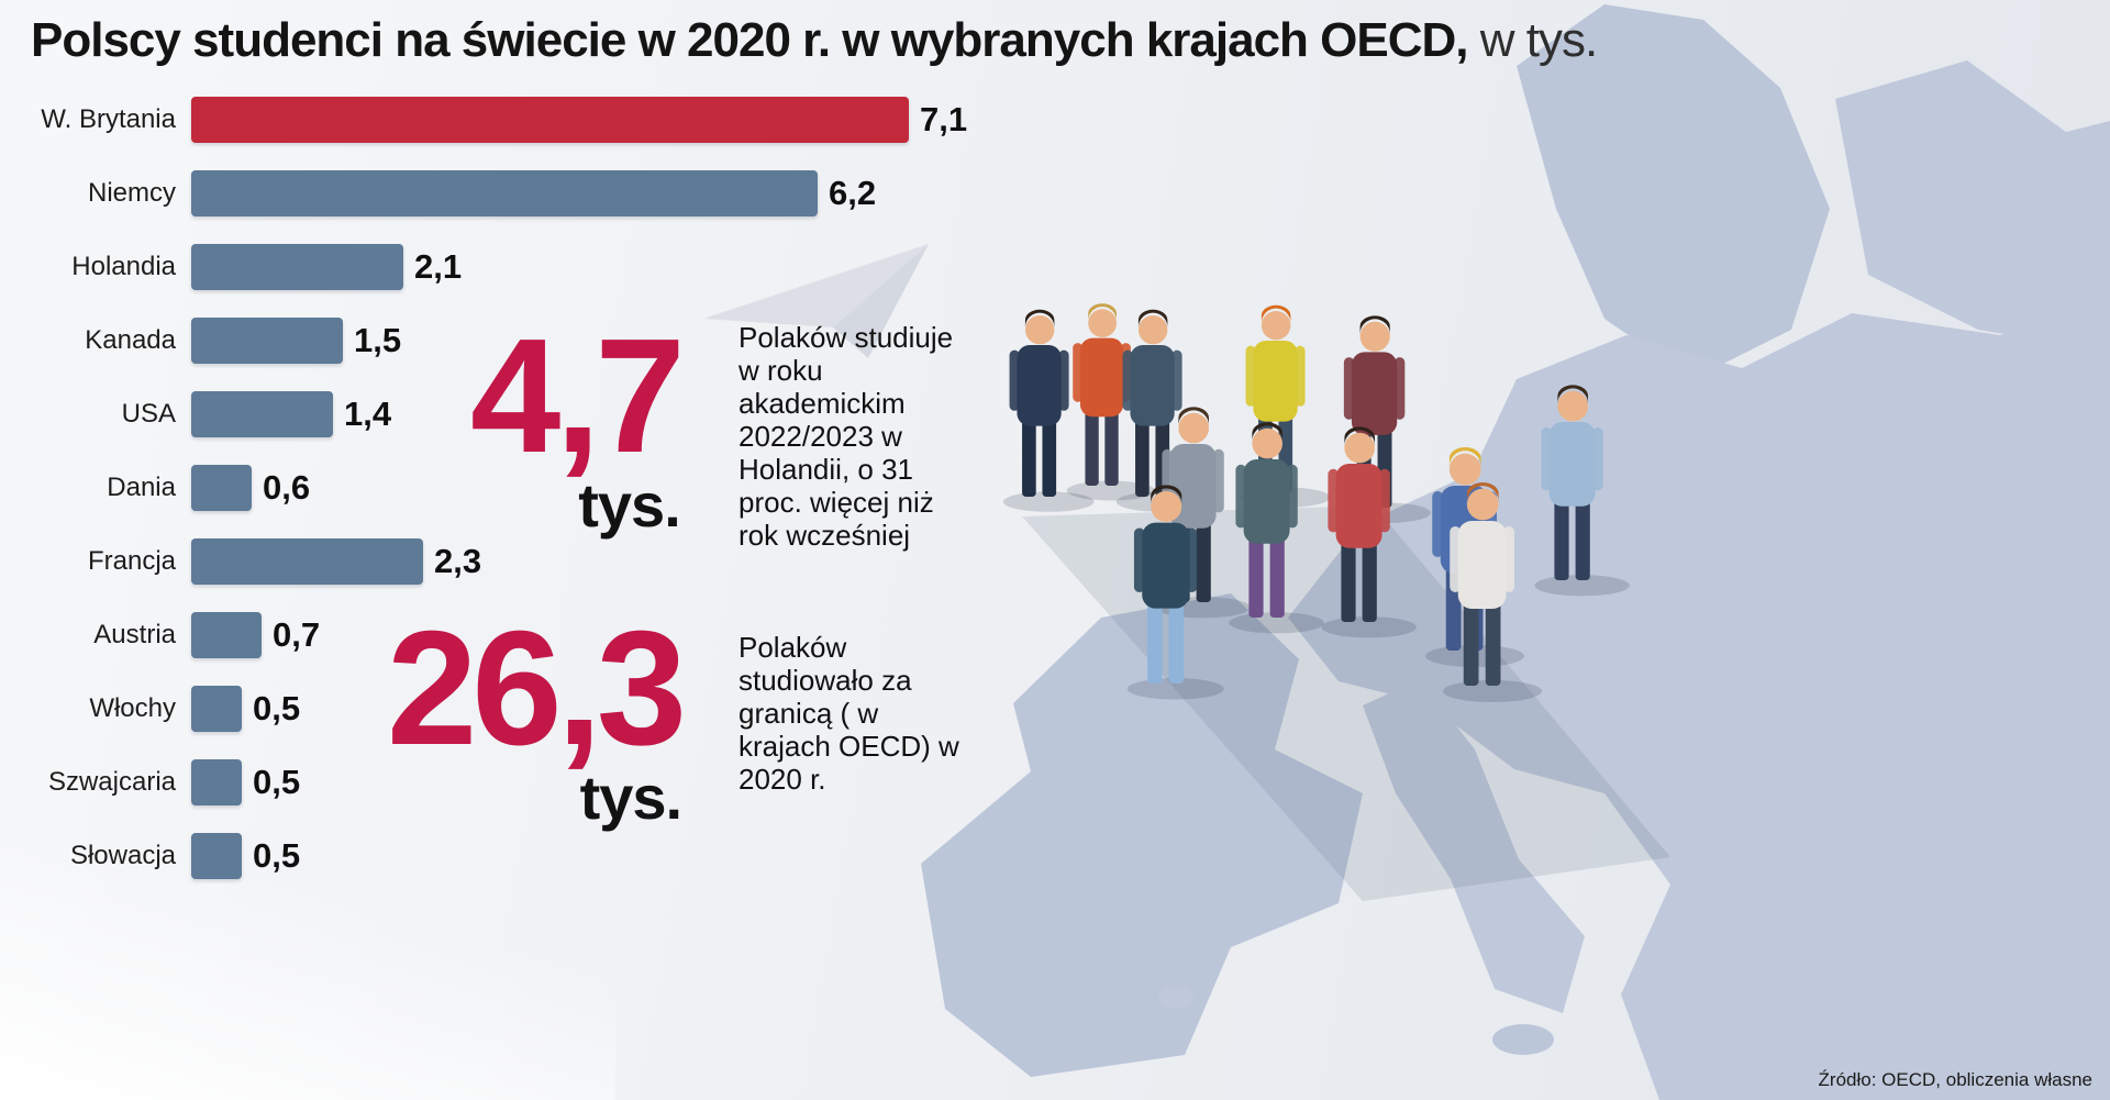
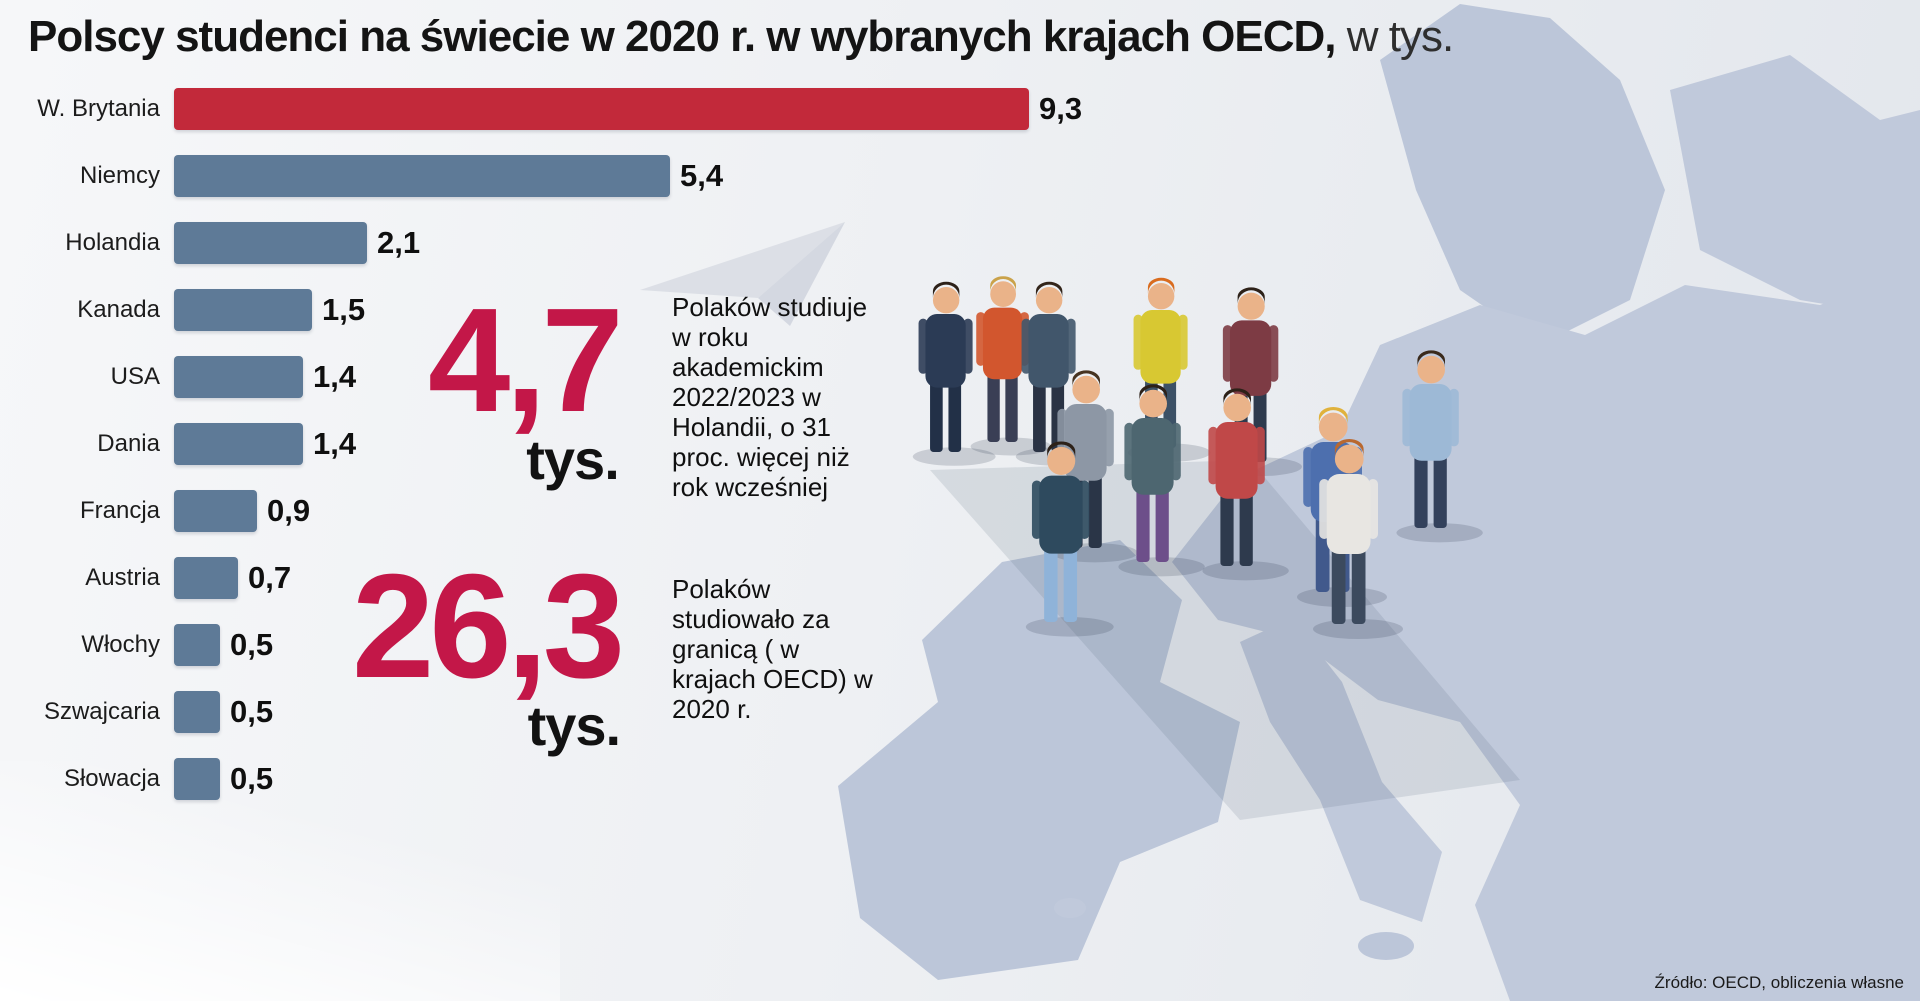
W. Brytania: 7,1 -> 9,3
Niemcy: 6,2 -> 5,4
Dania: 0,6 -> 1,4
Francja: 2,3 -> 0,9
